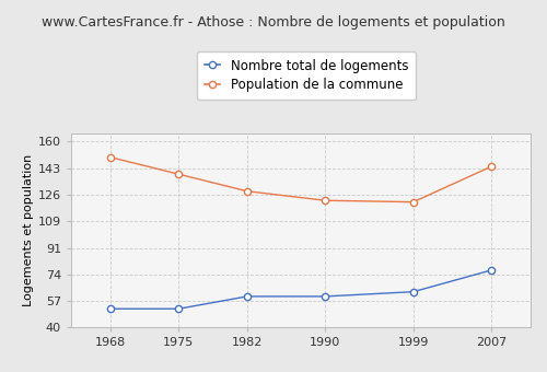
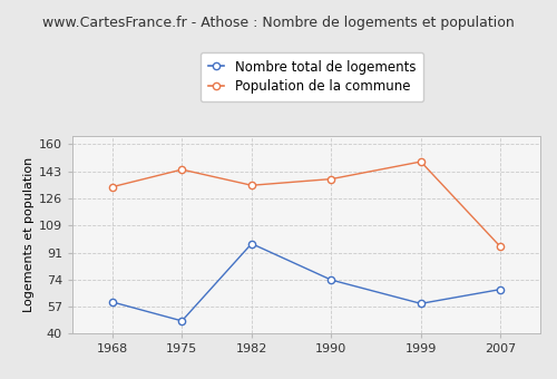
Nombre total de logements/1968: 52 -> 60
Population de la commune/1968: 150 -> 133
Nombre total de logements/1975: 52 -> 48
Population de la commune/1975: 139 -> 144
Nombre total de logements/1982: 60 -> 97
Population de la commune/1982: 128 -> 134
Nombre total de logements/1990: 60 -> 74
Population de la commune/1990: 122 -> 138
Nombre total de logements/1999: 63 -> 59
Population de la commune/1999: 121 -> 149
Nombre total de logements/2007: 77 -> 68
Population de la commune/2007: 144 -> 95
